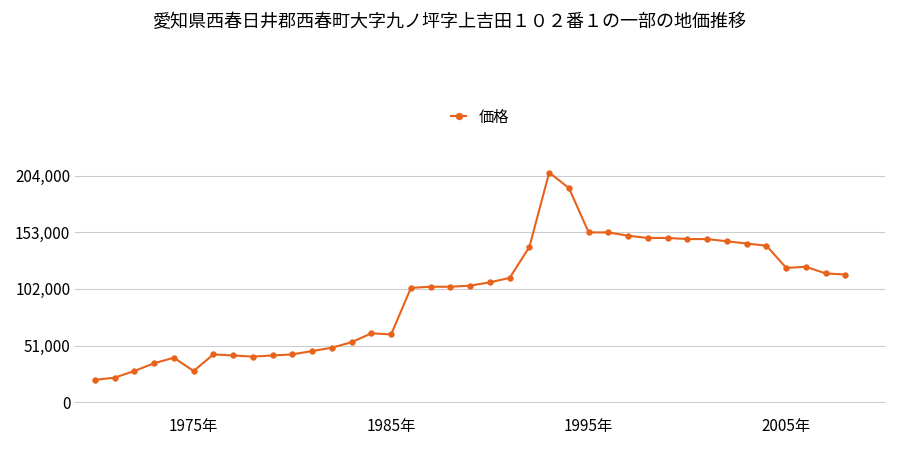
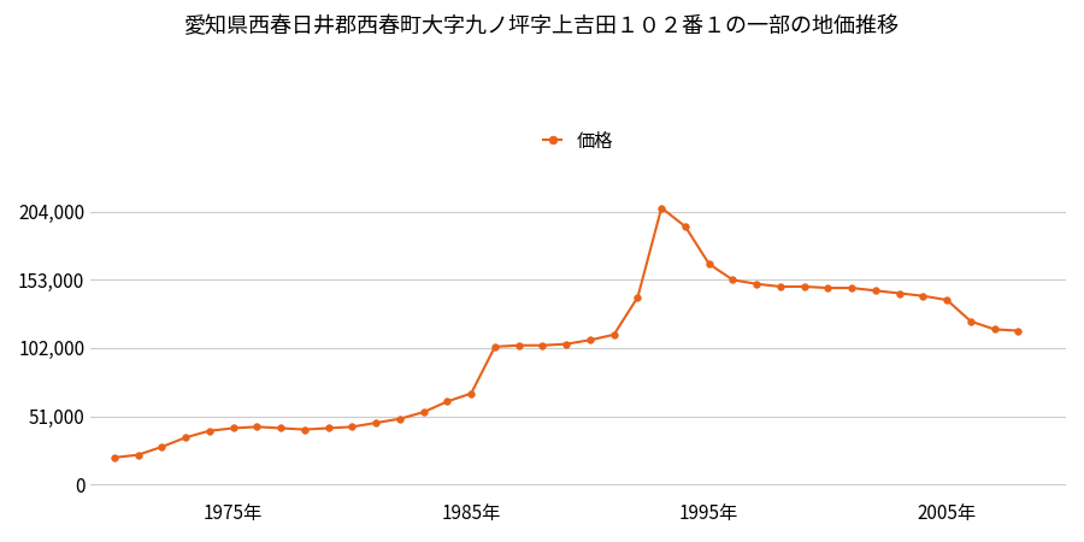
1975年: 28,000 -> 42,000
1985年: 61,000 -> 68,000
1995年: 153,000 -> 165,000
2005年: 121,000 -> 138,000
